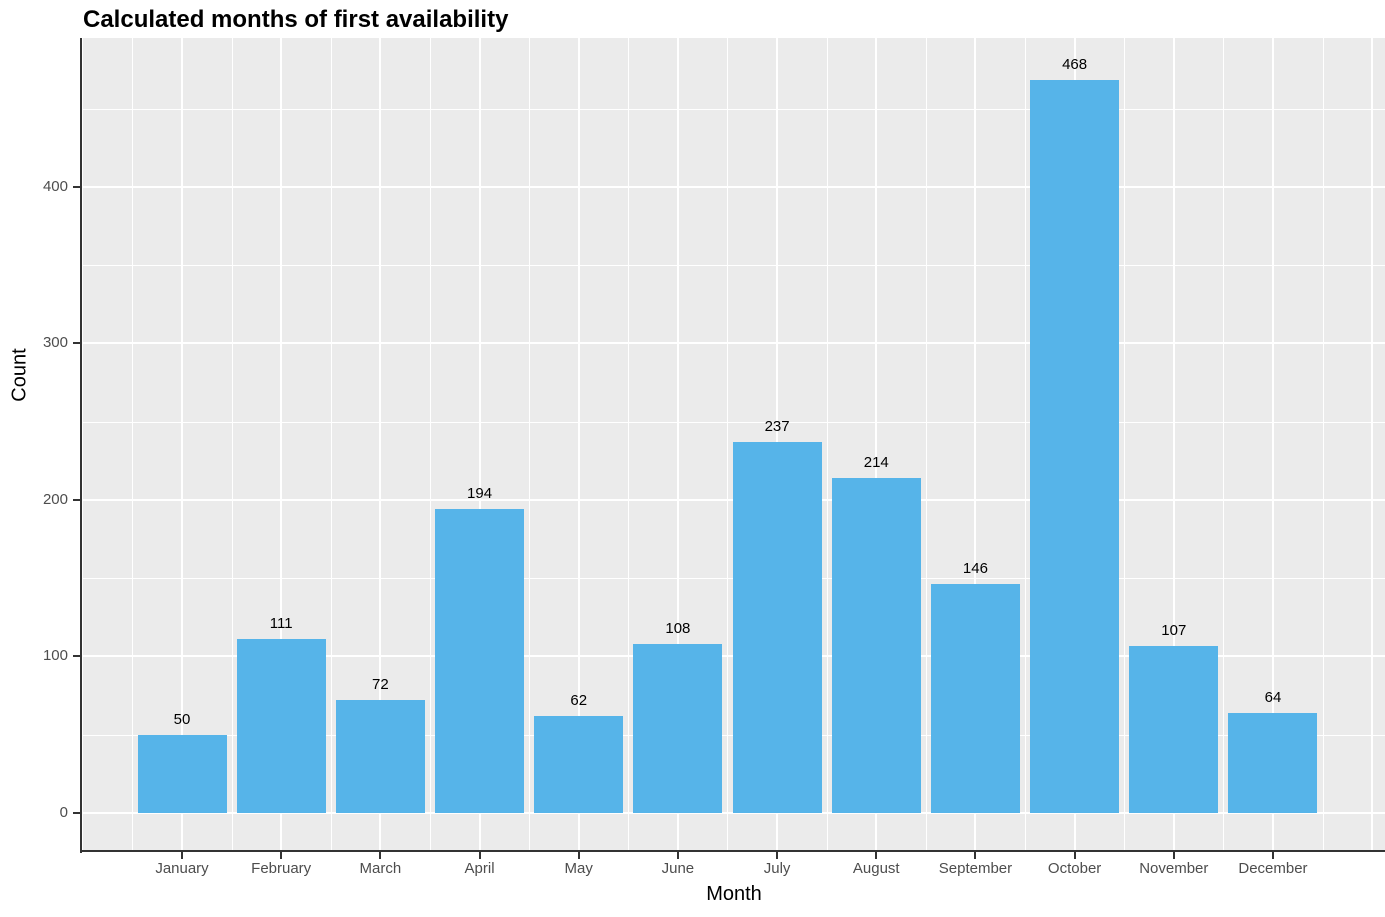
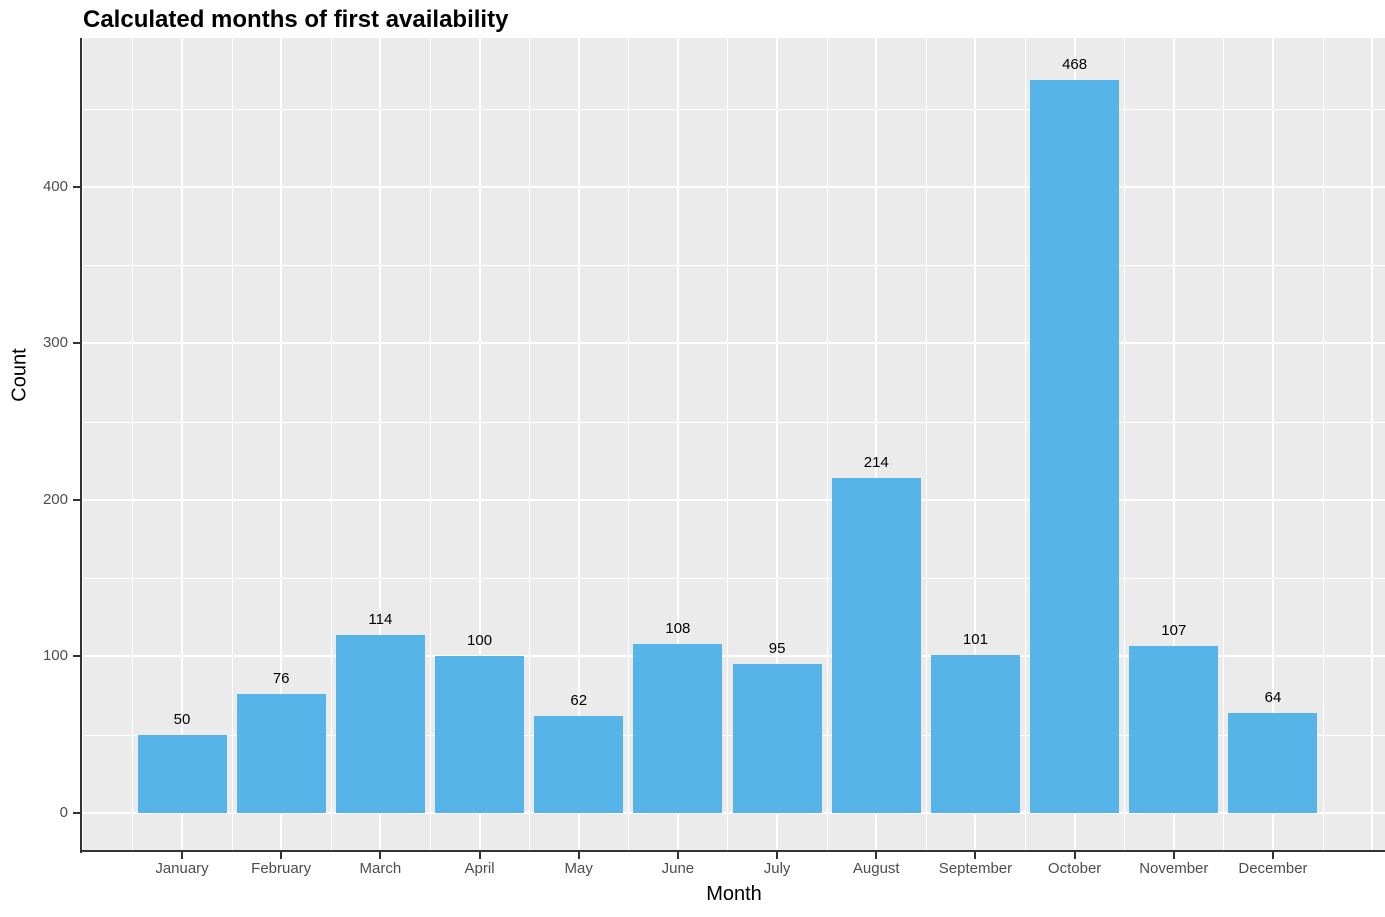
February: 111 -> 76
March: 72 -> 114
April: 194 -> 100
July: 237 -> 95
September: 146 -> 101
